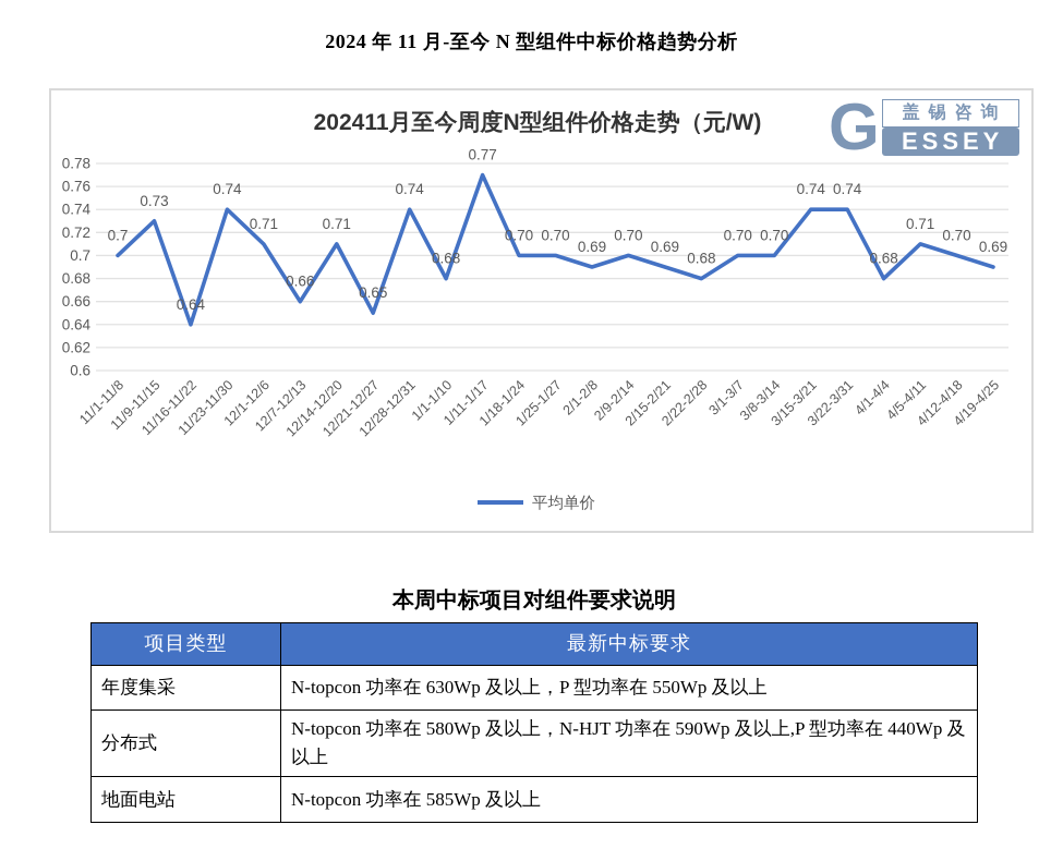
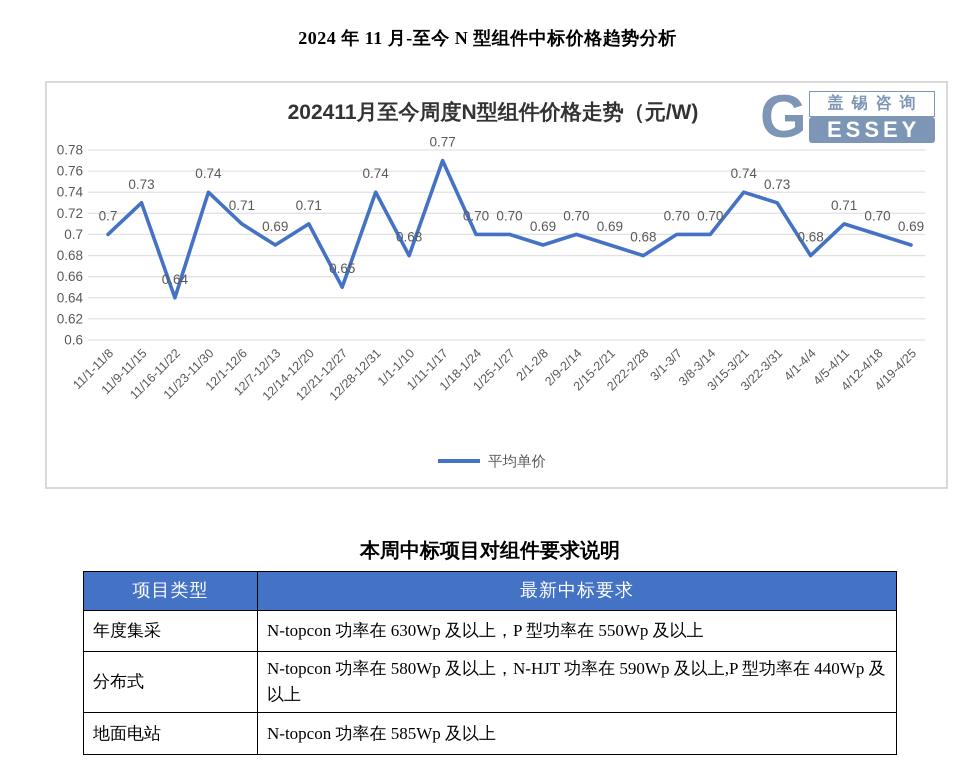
12/7-12/13: 0.66 -> 0.69
3/22-3/31: 0.74 -> 0.73
